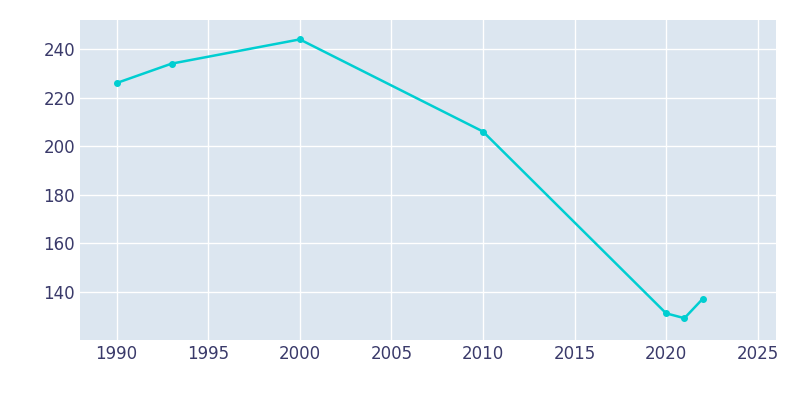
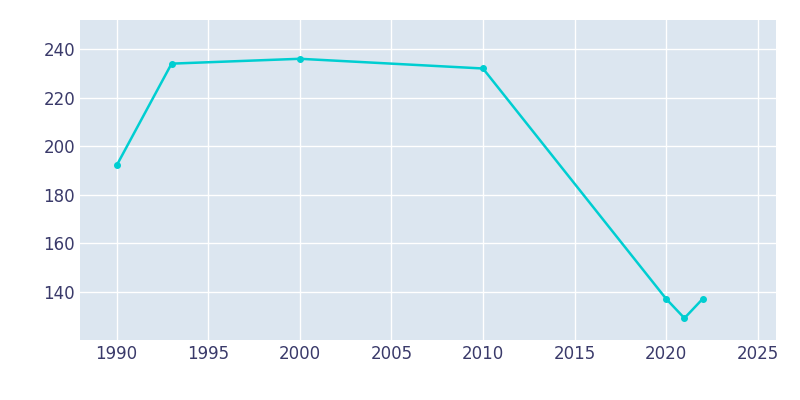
1990: 226 -> 192
2000: 244 -> 236
2010: 206 -> 232
2020: 131 -> 137
